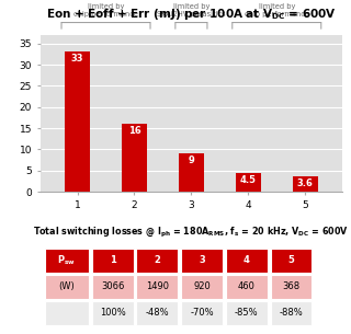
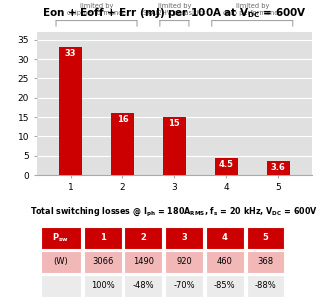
3: 9 -> 15
